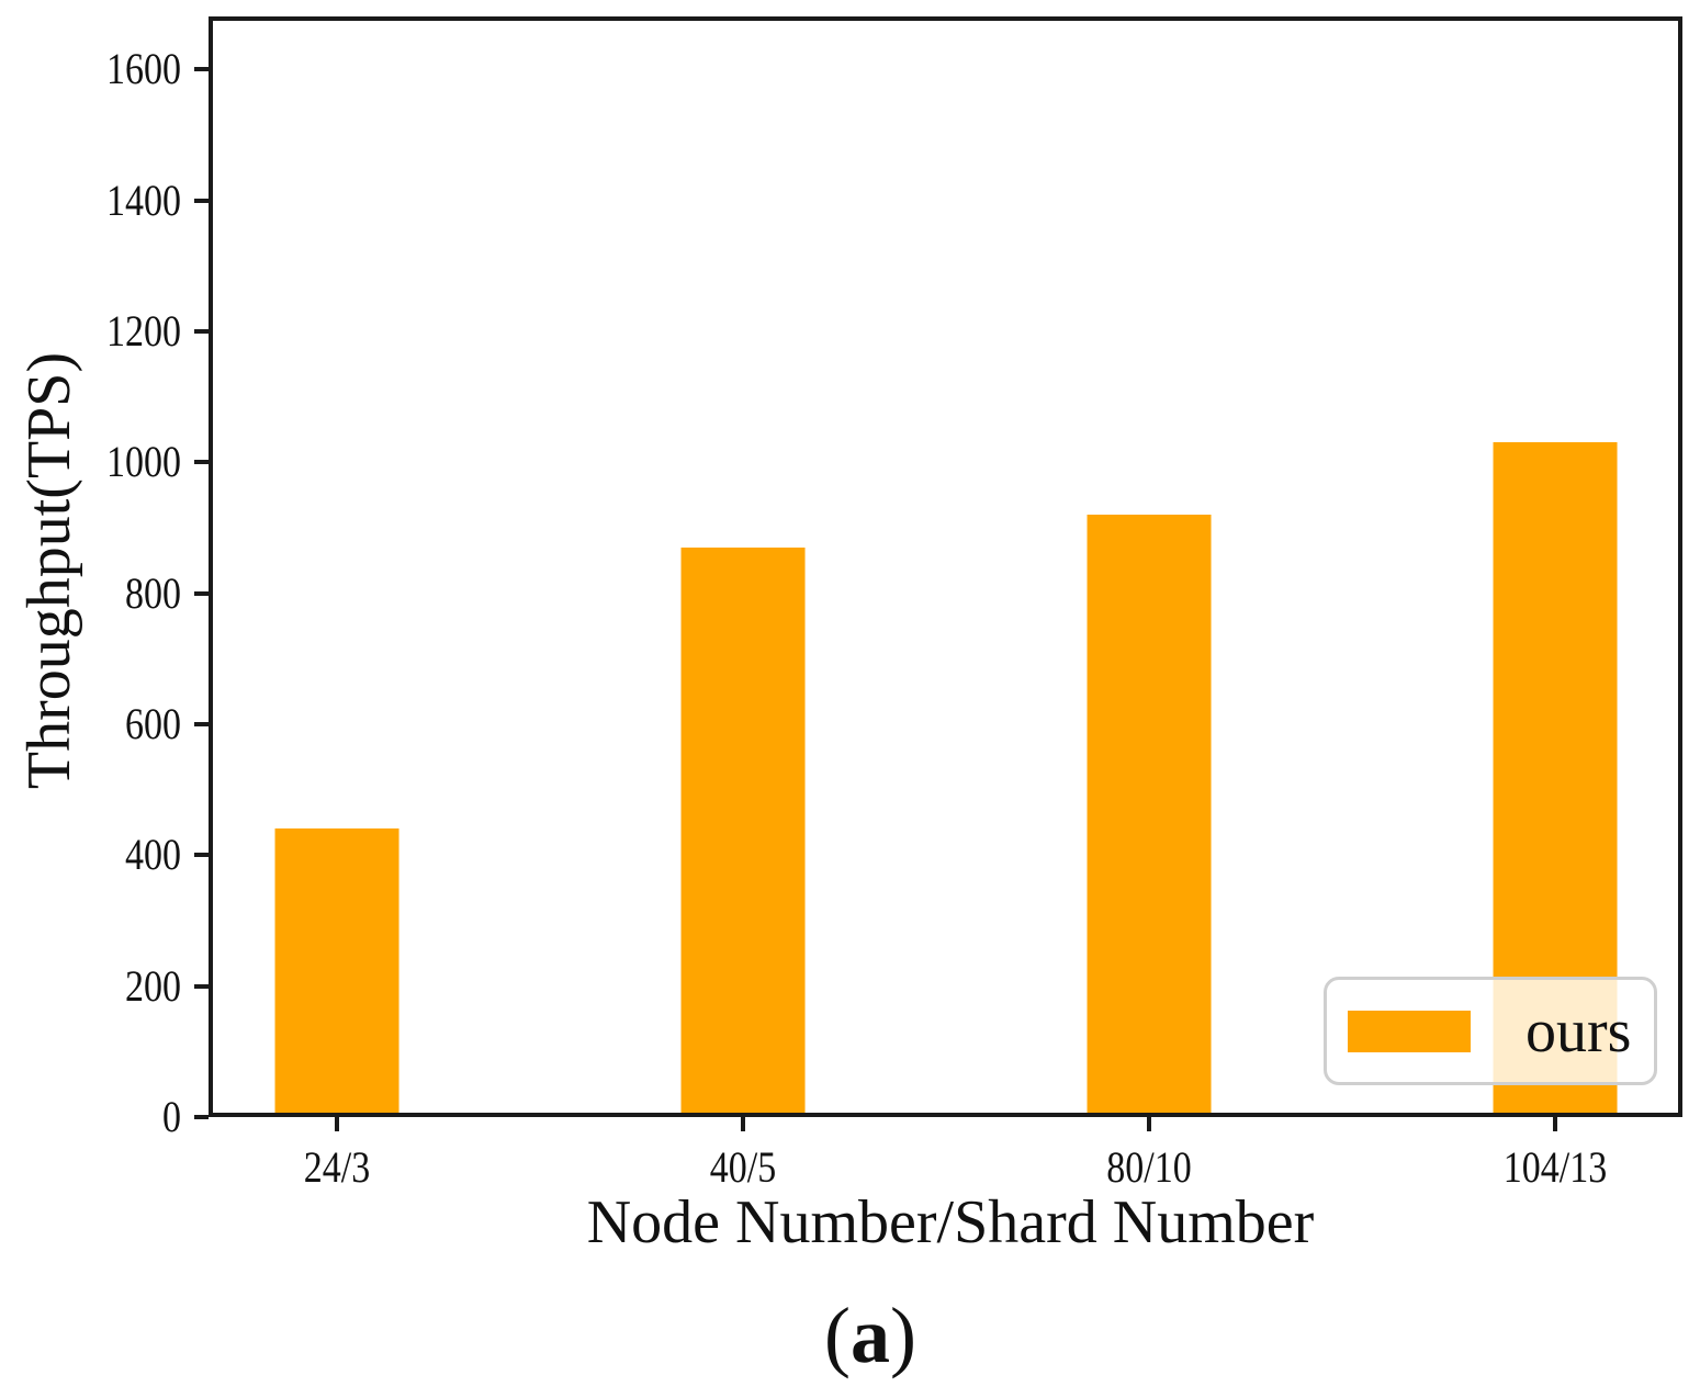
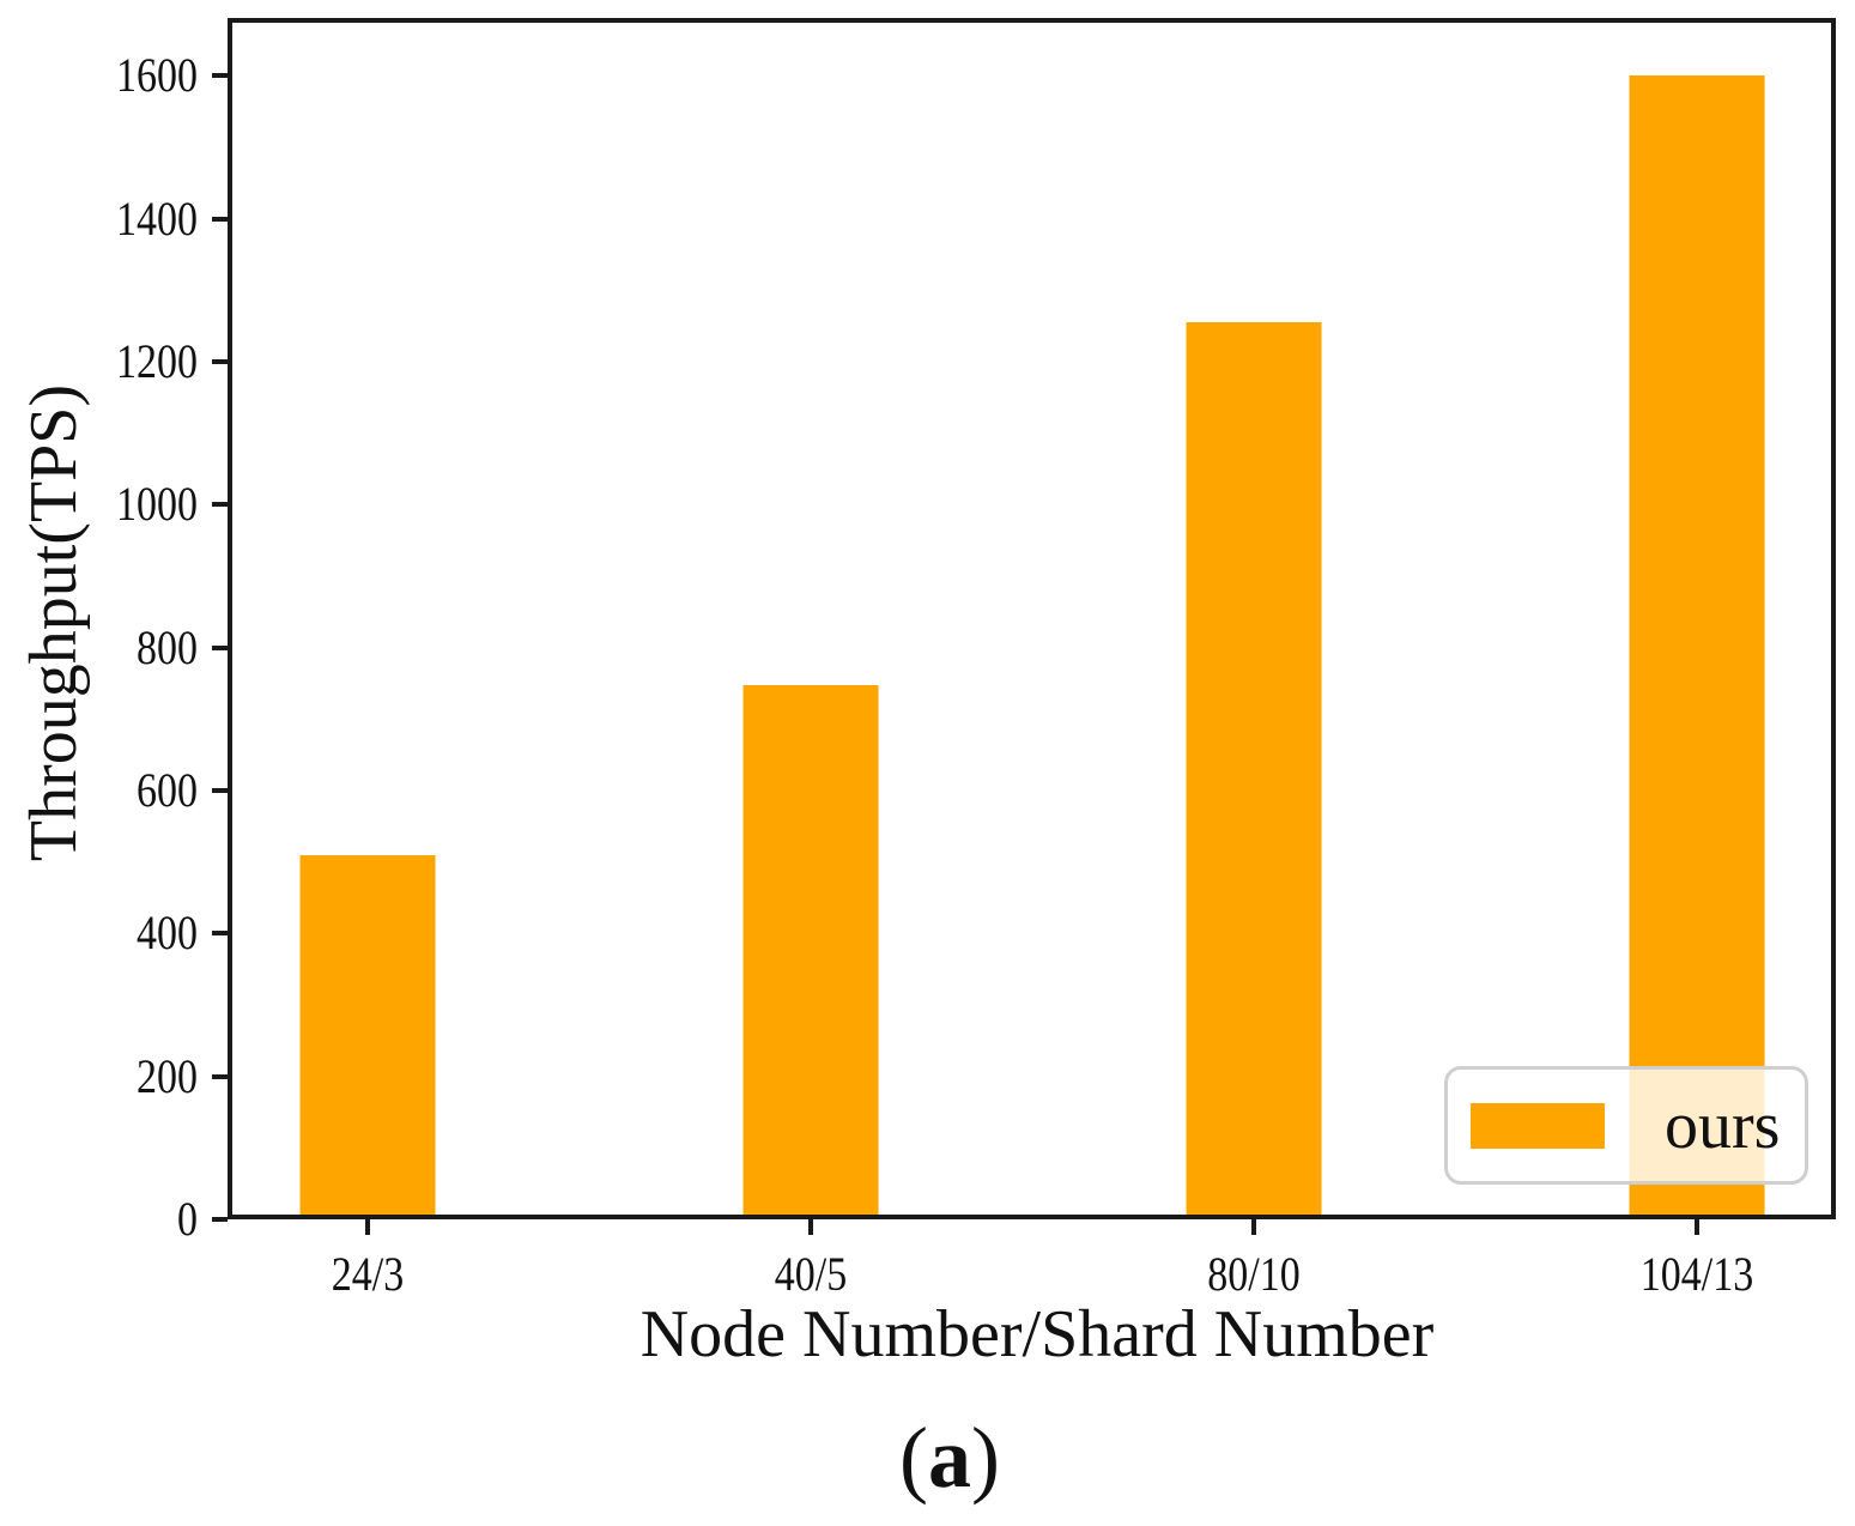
24/3: 440 -> 510
40/5: 870 -> 750
80/10: 920 -> 1260
104/13: 1030 -> 1600
